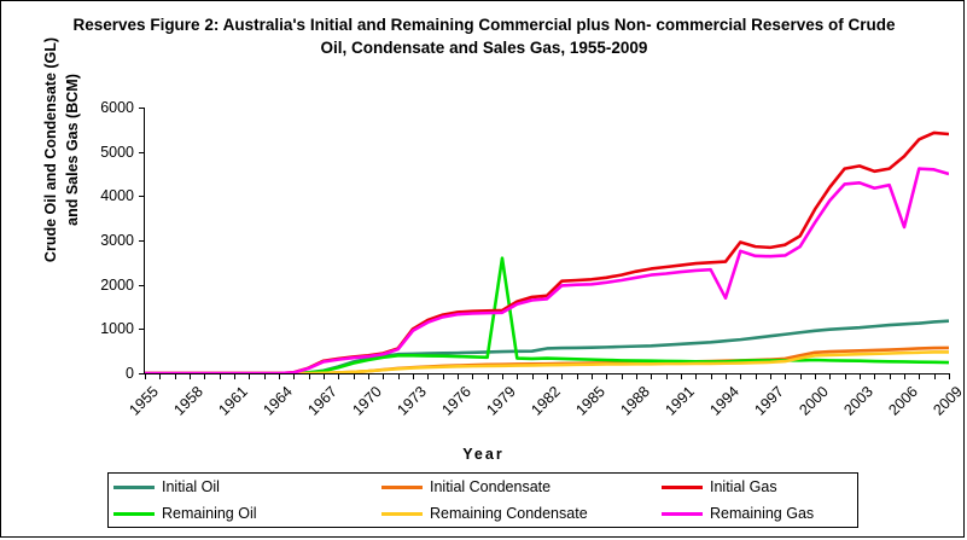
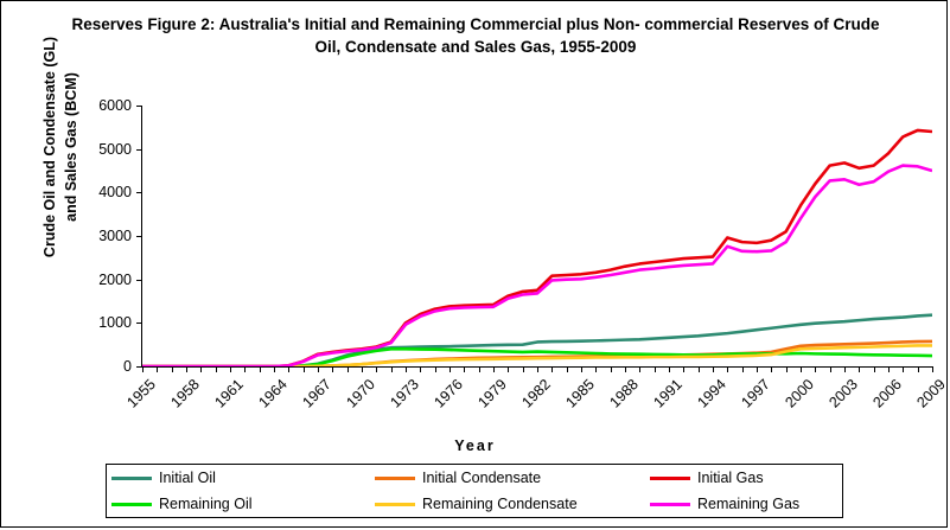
Remaining Oil/1979: 2600 -> 400
Remaining Gas/1994: 1700 -> 2400
Remaining Gas/2006: 3300 -> 4500
